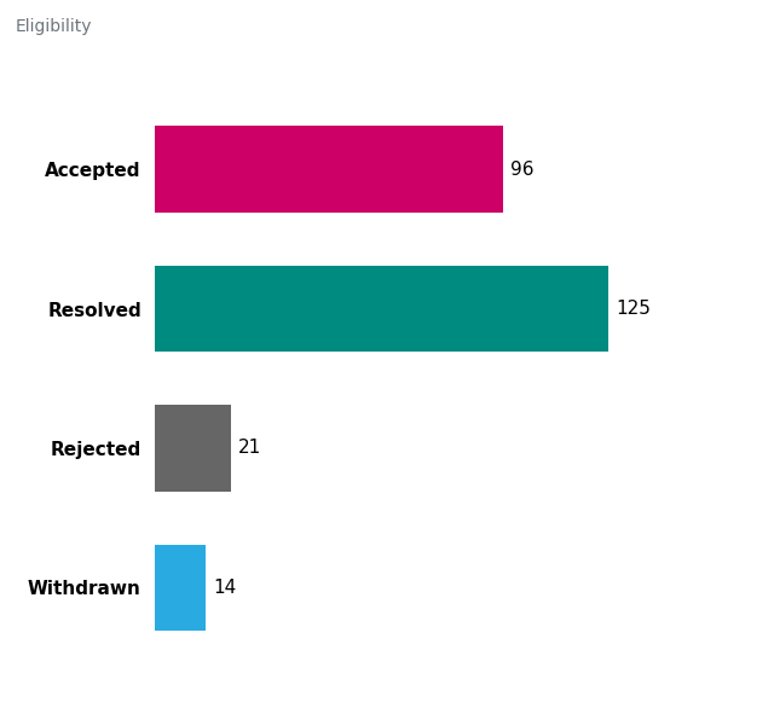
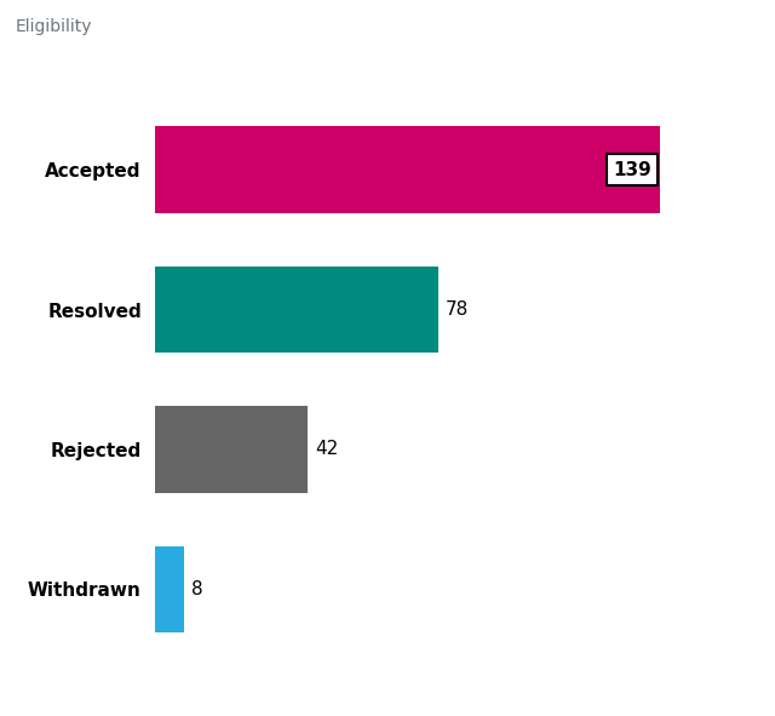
Accepted: 96 -> 139
Resolved: 125 -> 78
Rejected: 21 -> 42
Withdrawn: 14 -> 8
